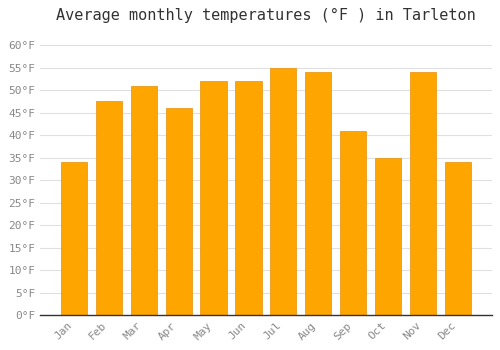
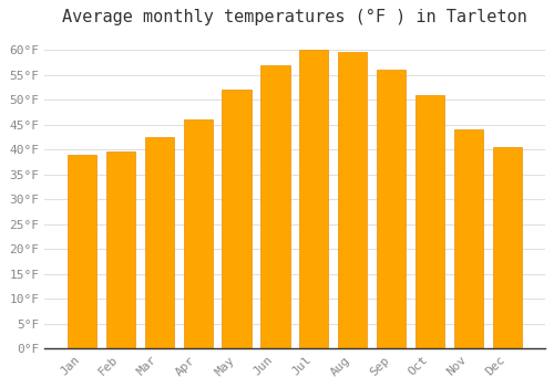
Jan: 34.0°F -> 39.0°F
Feb: 47.5°F -> 39.5°F
Mar: 51.0°F -> 42.5°F
Jun: 52.0°F -> 57.0°F
Jul: 55.0°F -> 60.0°F
Aug: 54.0°F -> 59.5°F
Sep: 41.0°F -> 56.0°F
Oct: 35.0°F -> 51.0°F
Nov: 54.0°F -> 44.0°F
Dec: 34.0°F -> 40.5°F
